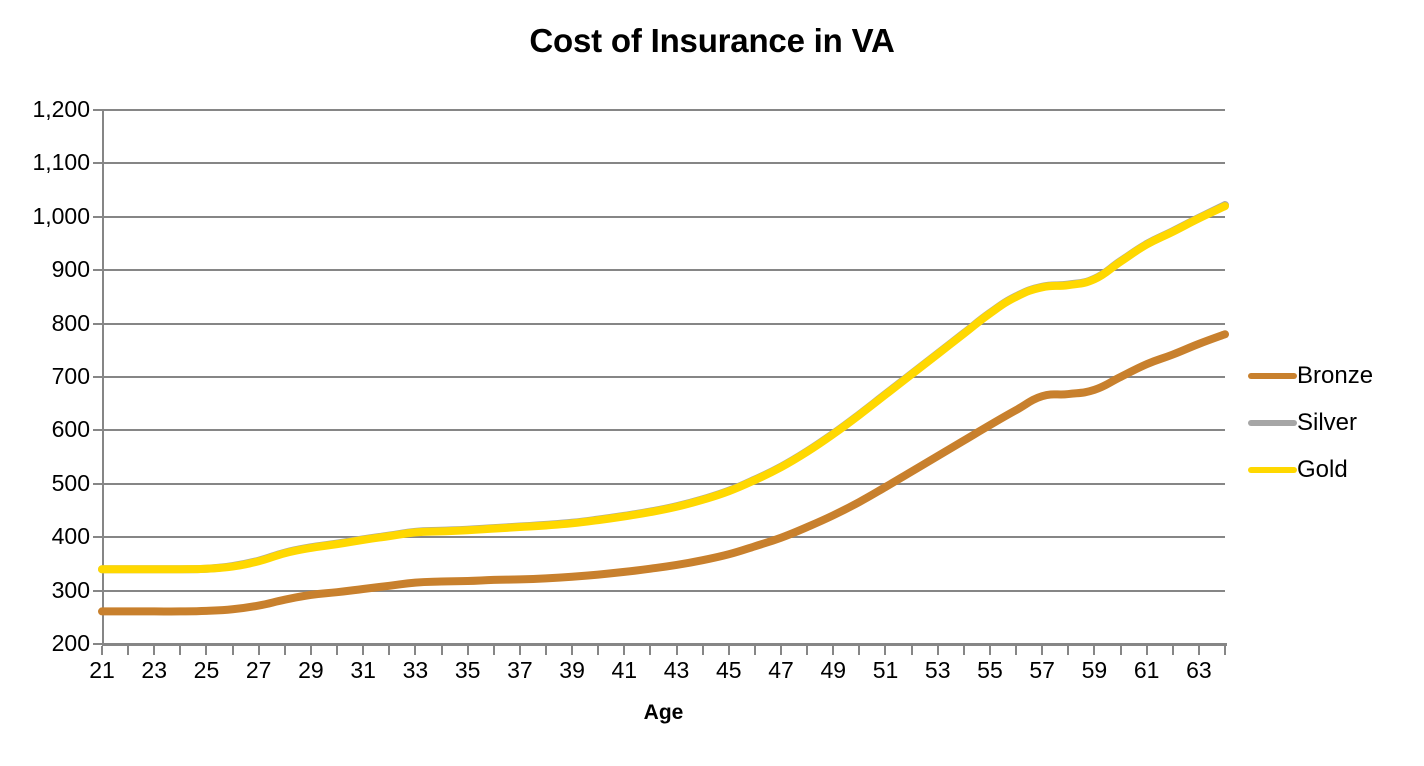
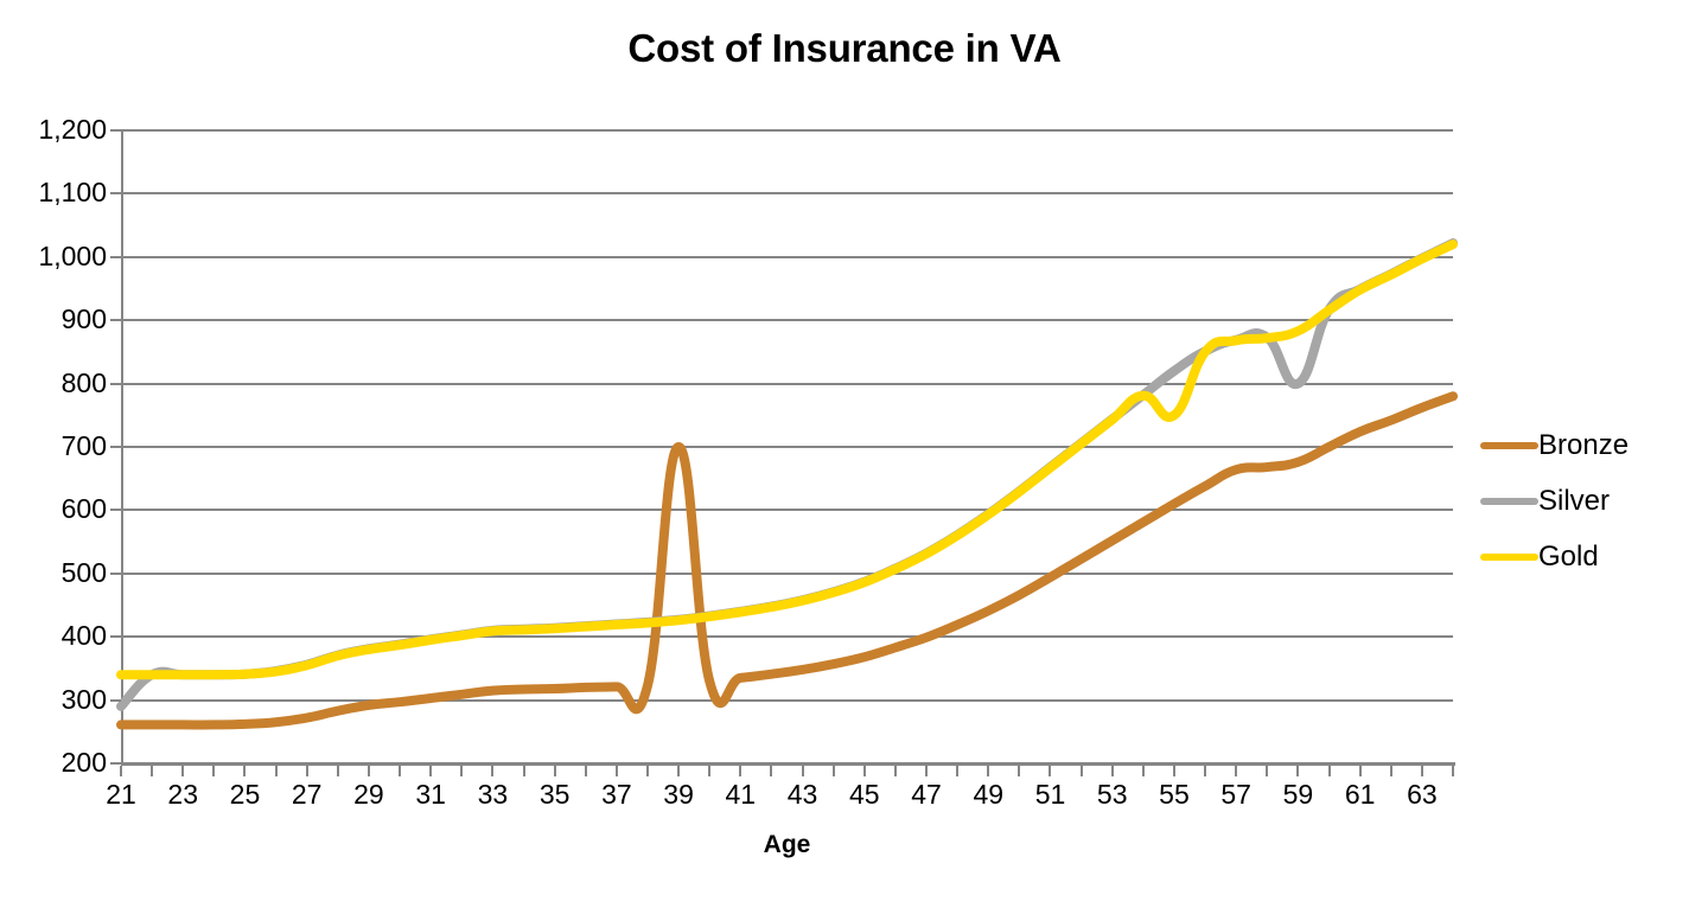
Silver/21: 340 -> 290
Bronze/39: 330 -> 700
Gold/55: 820 -> 750
Silver/59: 880 -> 800
